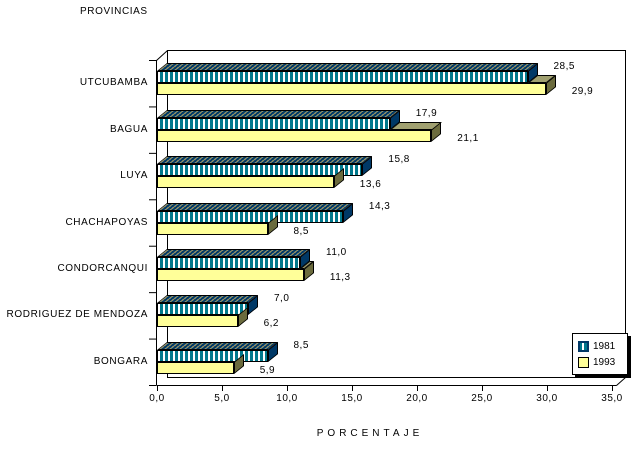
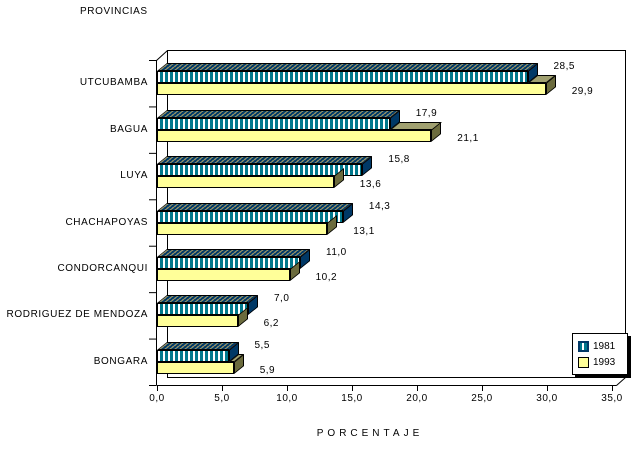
1993/CHACHAPOYAS: 8,5 -> 13,1
1993/CONDORCANQUI: 11,3 -> 10,2
1981/BONGARA: 8,5 -> 5,5
